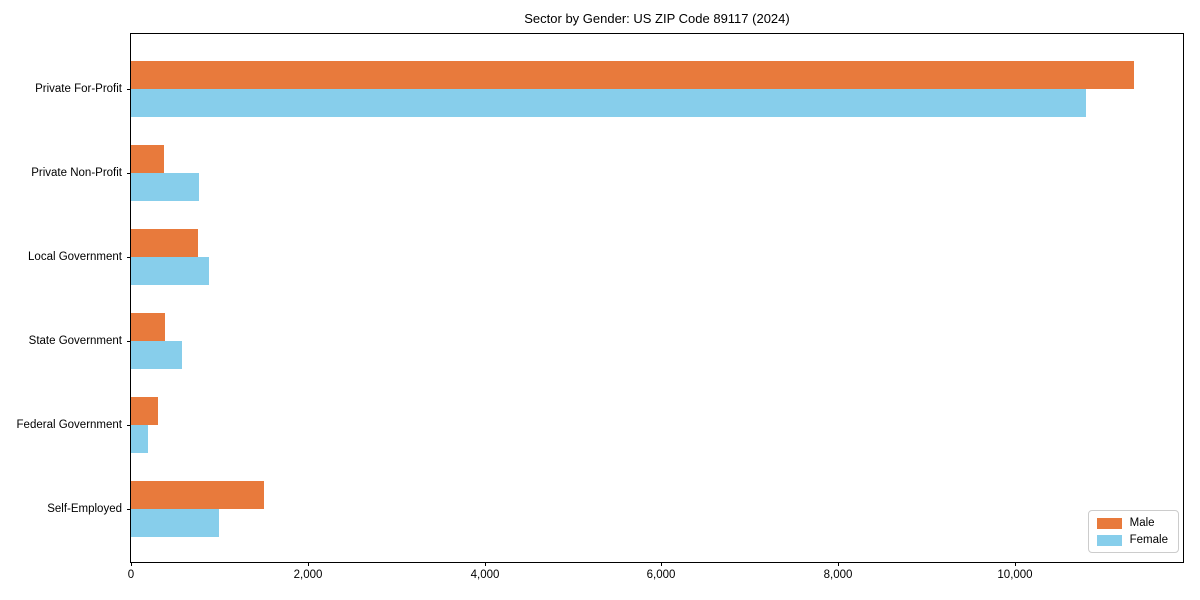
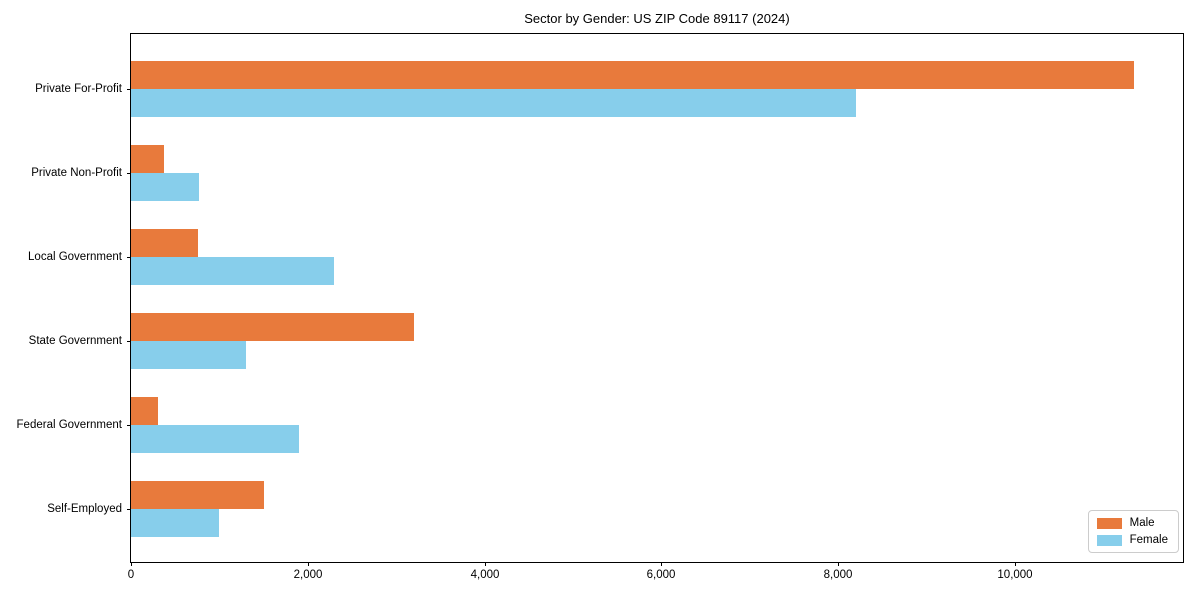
Female/Private For-Profit: 10800 -> 8200
Female/Local Government: 900 -> 2300
Male/State Government: 400 -> 3200
Female/State Government: 600 -> 1300
Female/Federal Government: 200 -> 1900
